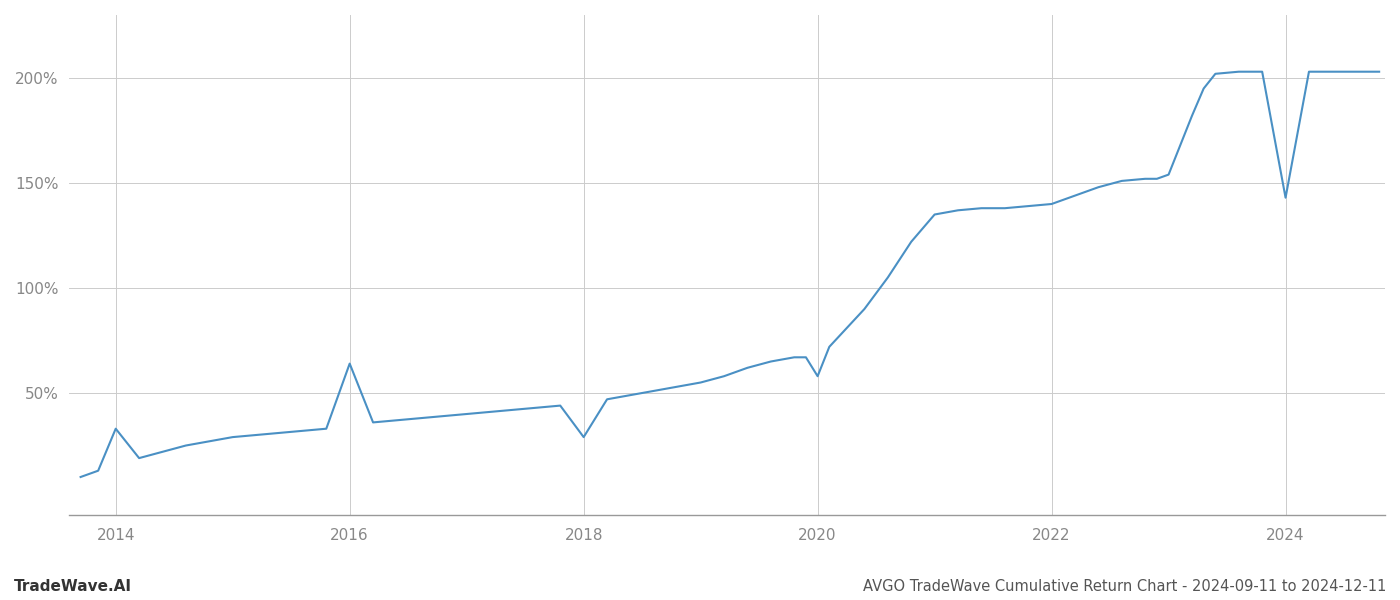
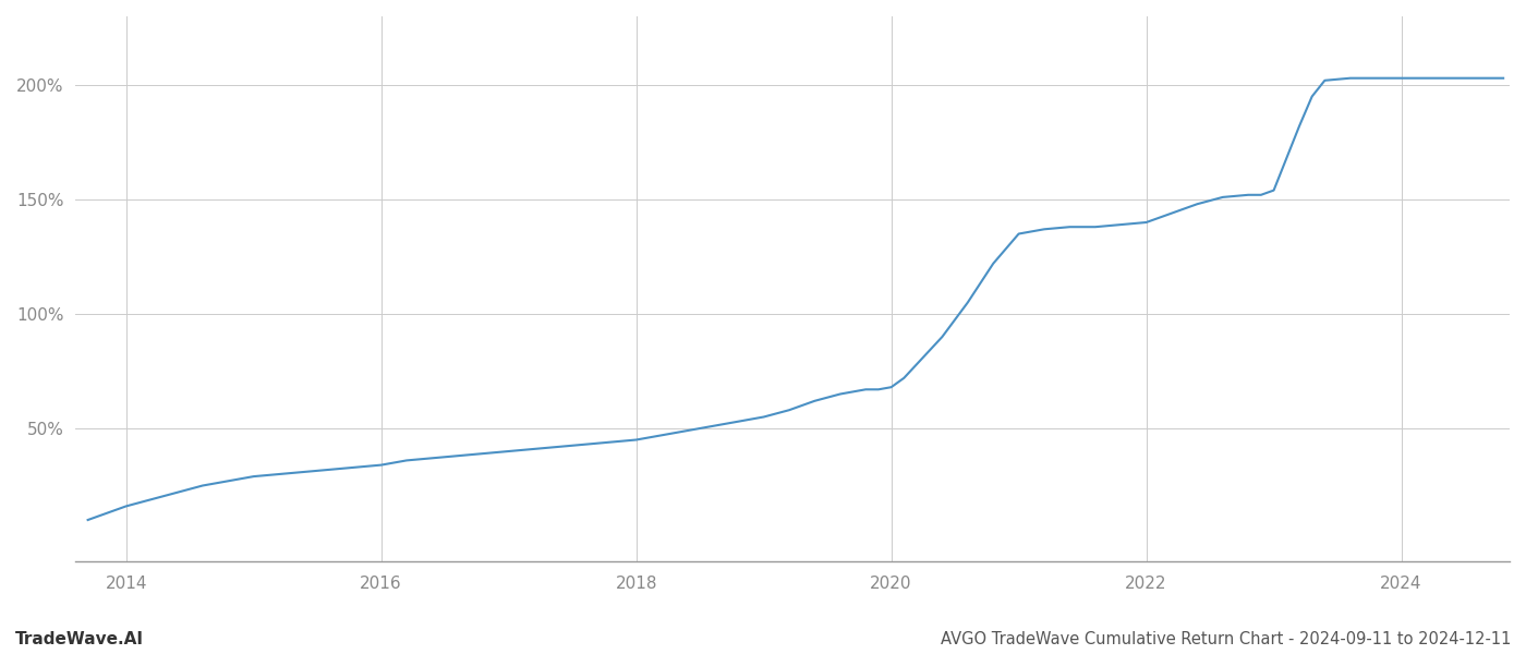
2014: 33% -> 16%
2016: 64% -> 34%
2018: 29% -> 45%
2020: 58% -> 68%
2024: 143% -> 203%
